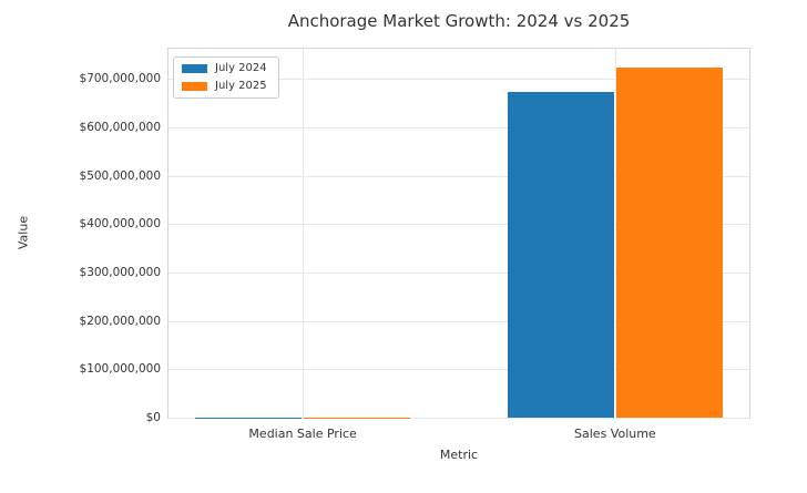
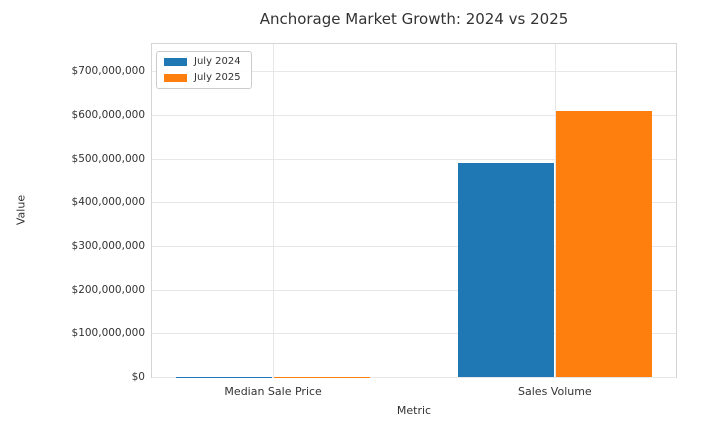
July 2024/Sales Volume: $670000000 -> $490000000
July 2025/Sales Volume: $720000000 -> $610000000
